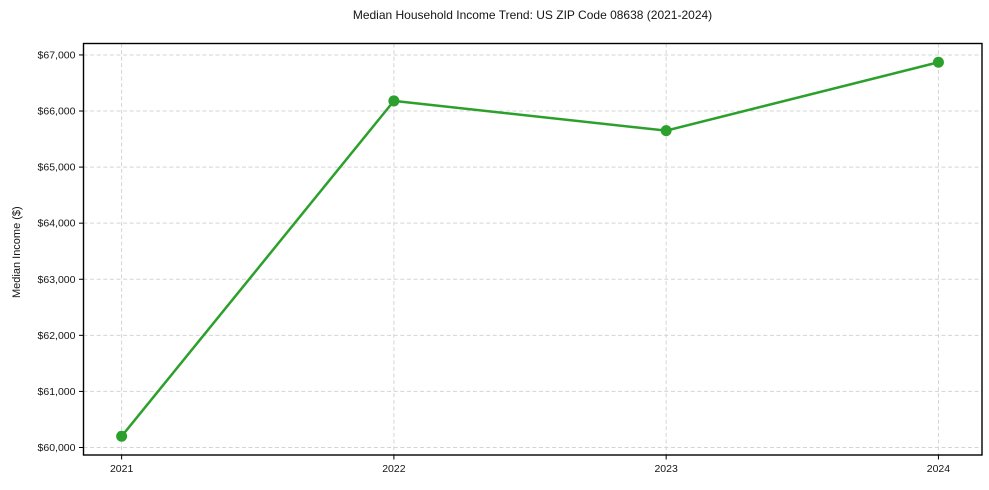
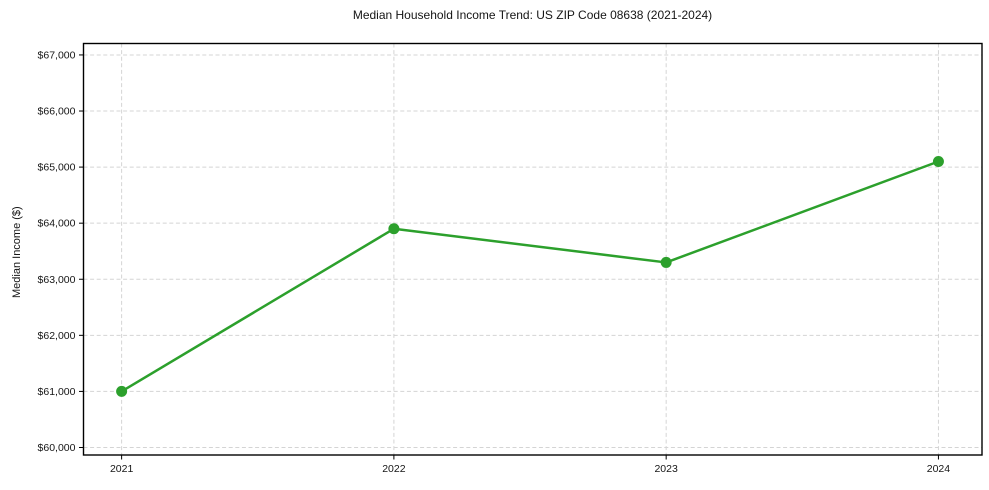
2021: $60200 -> $61000
2022: $66200 -> $63900
2023: $65600 -> $63300
2024: $66900 -> $65100
